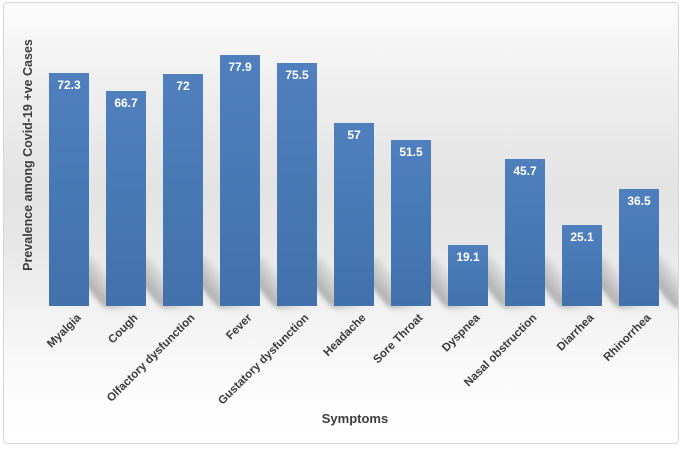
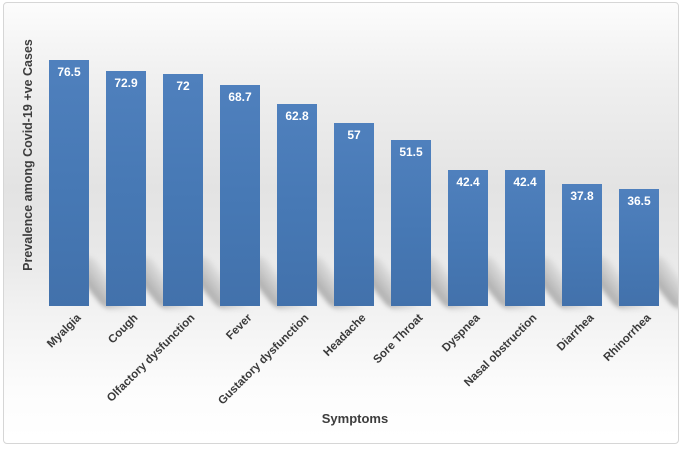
Myalgia: 72.3 -> 76.5
Cough: 66.7 -> 72.9
Fever: 77.9 -> 68.7
Gustatory dysfunction: 75.5 -> 62.8
Dyspnea: 19.1 -> 42.4
Nasal obstruction: 45.7 -> 42.4
Diarrhea: 25.1 -> 37.8
